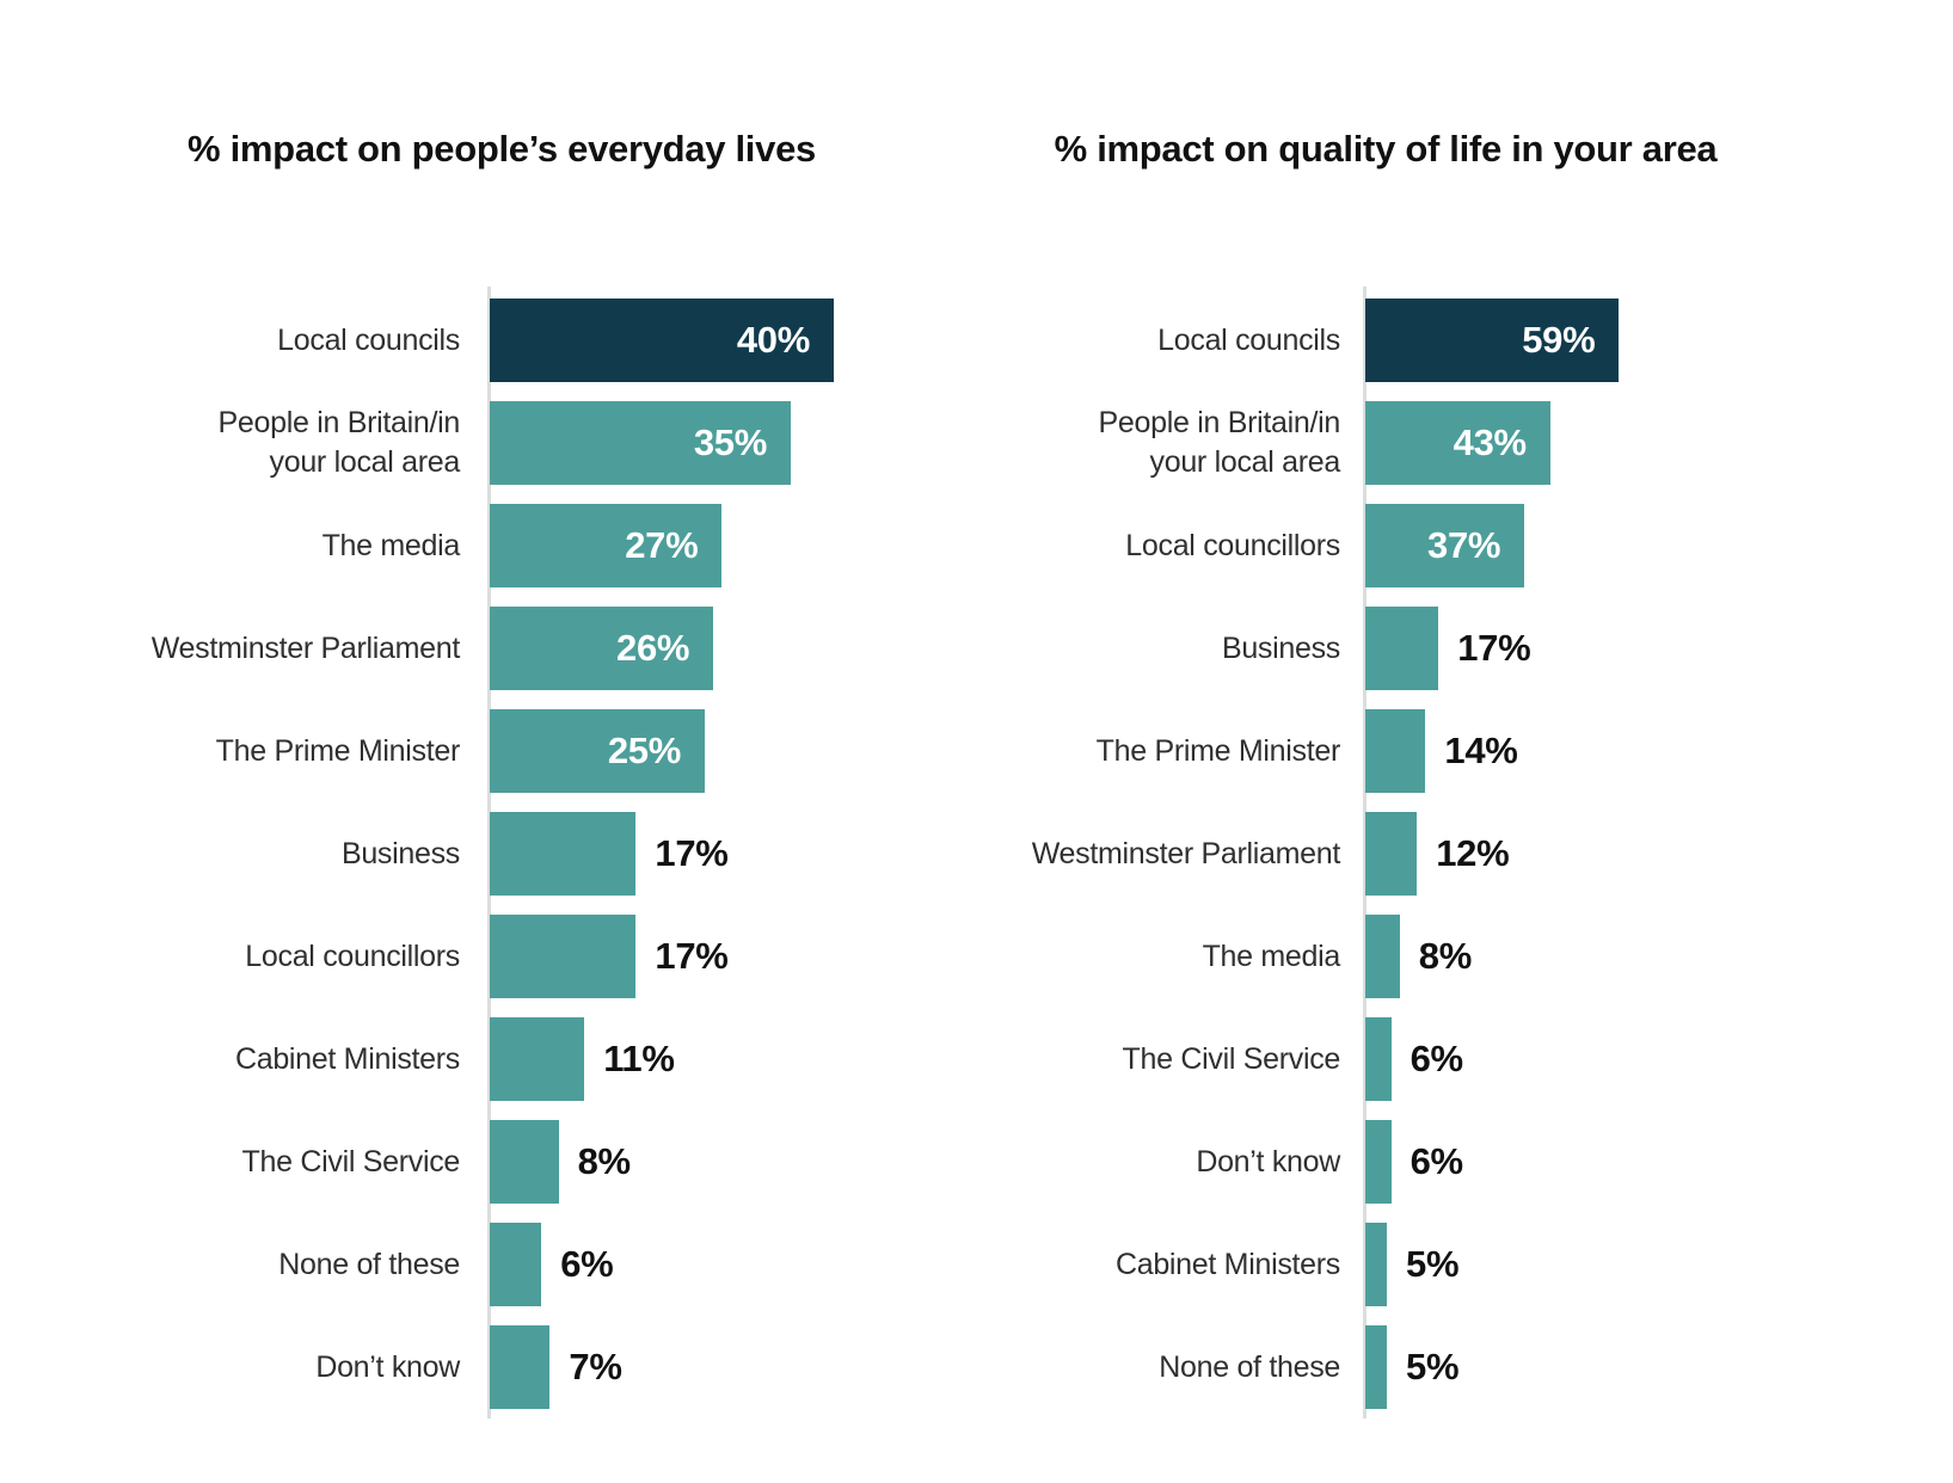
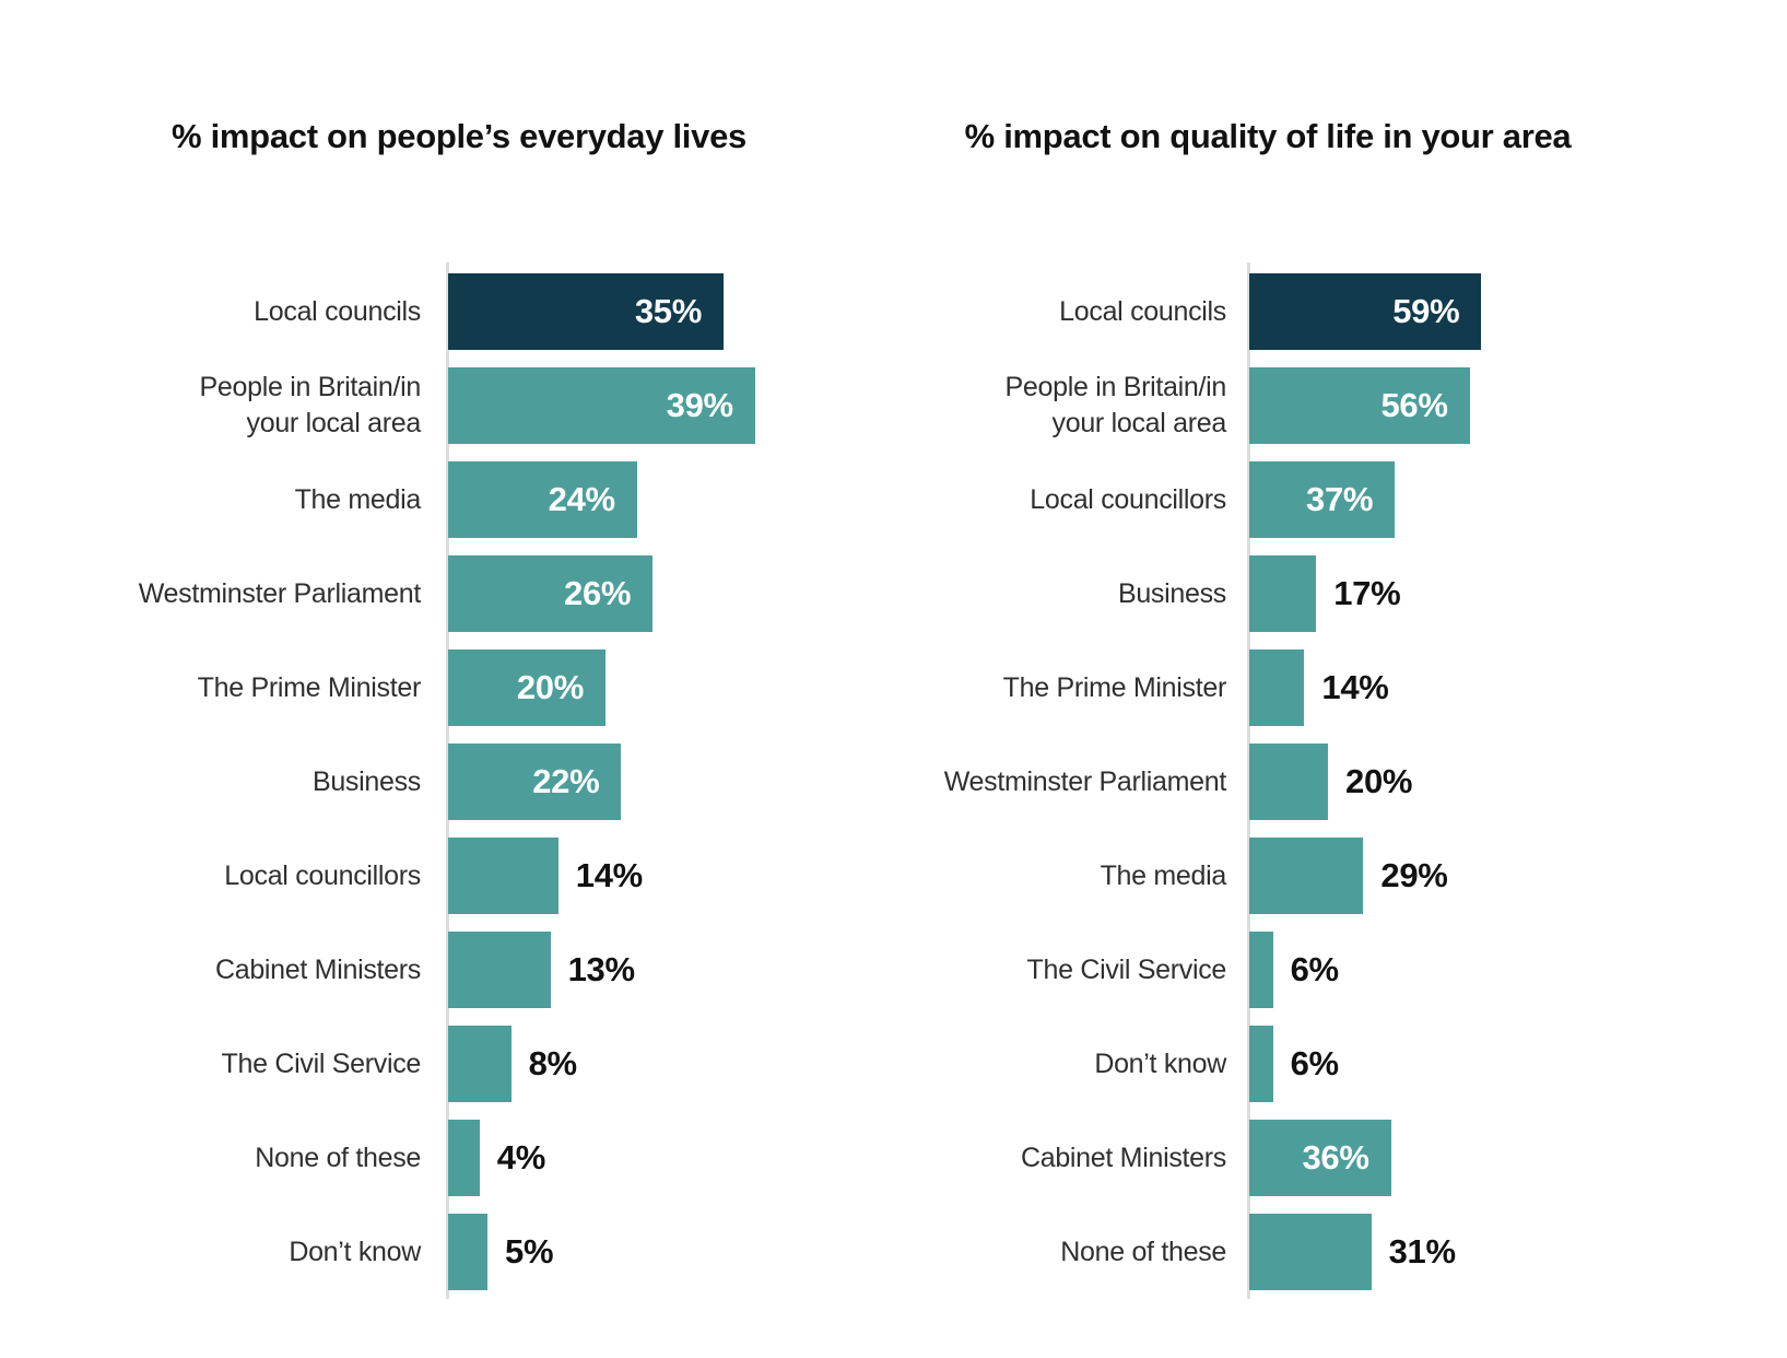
% impact on people’s everyday lives/Local councils: 40% -> 35%
% impact on people’s everyday lives/People in Britain/in your local area: 35% -> 39%
% impact on people’s everyday lives/The media: 27% -> 24%
% impact on people’s everyday lives/The Prime Minister: 25% -> 20%
% impact on people’s everyday lives/Business: 17% -> 22%
% impact on people’s everyday lives/Local councillors: 17% -> 14%
% impact on people’s everyday lives/Cabinet Ministers: 11% -> 13%
% impact on people’s everyday lives/None of these: 6% -> 4%
% impact on people’s everyday lives/Don’t know: 7% -> 5%
% impact on quality of life in your area/People in Britain/in your local area: 43% -> 56%
% impact on quality of life in your area/Westminster Parliament: 12% -> 20%
% impact on quality of life in your area/The media: 8% -> 29%
% impact on quality of life in your area/Cabinet Ministers: 5% -> 36%
% impact on quality of life in your area/None of these: 5% -> 31%
